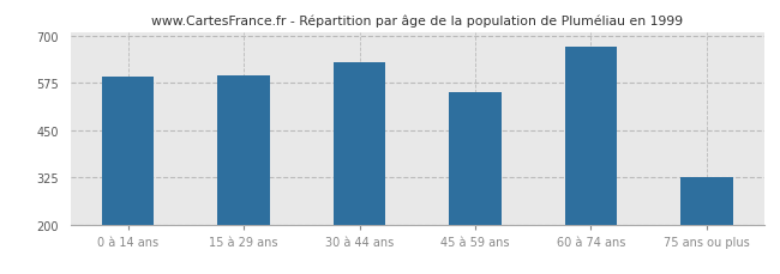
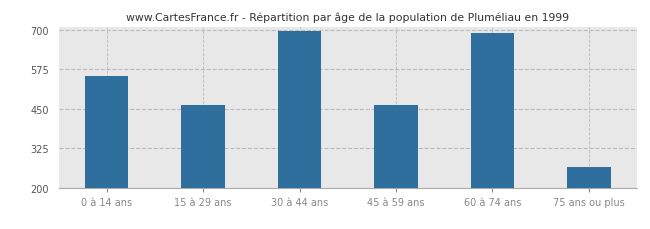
0 à 14 ans: 590 -> 555
15 à 29 ans: 595 -> 461
30 à 44 ans: 630 -> 695
45 à 59 ans: 550 -> 461
60 à 74 ans: 670 -> 689
75 ans ou plus: 325 -> 265
